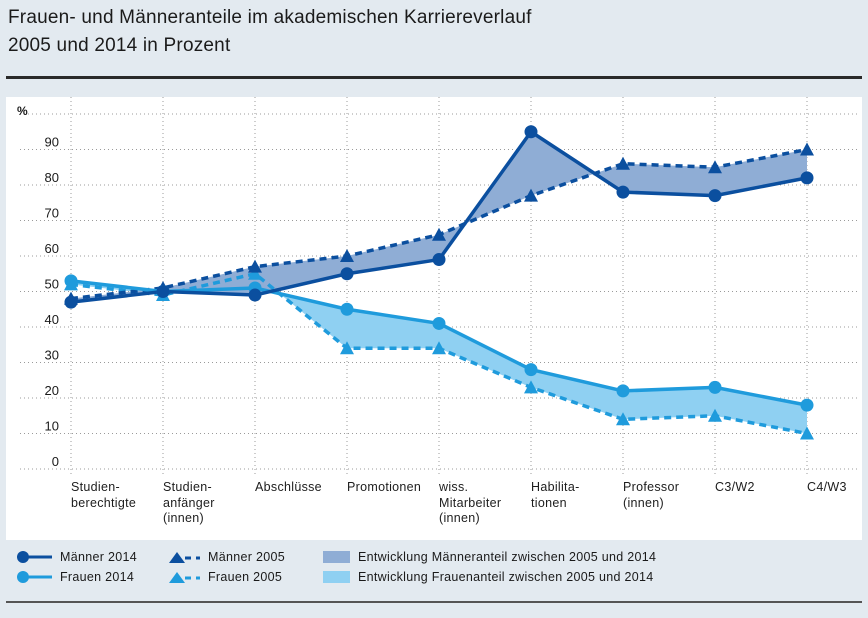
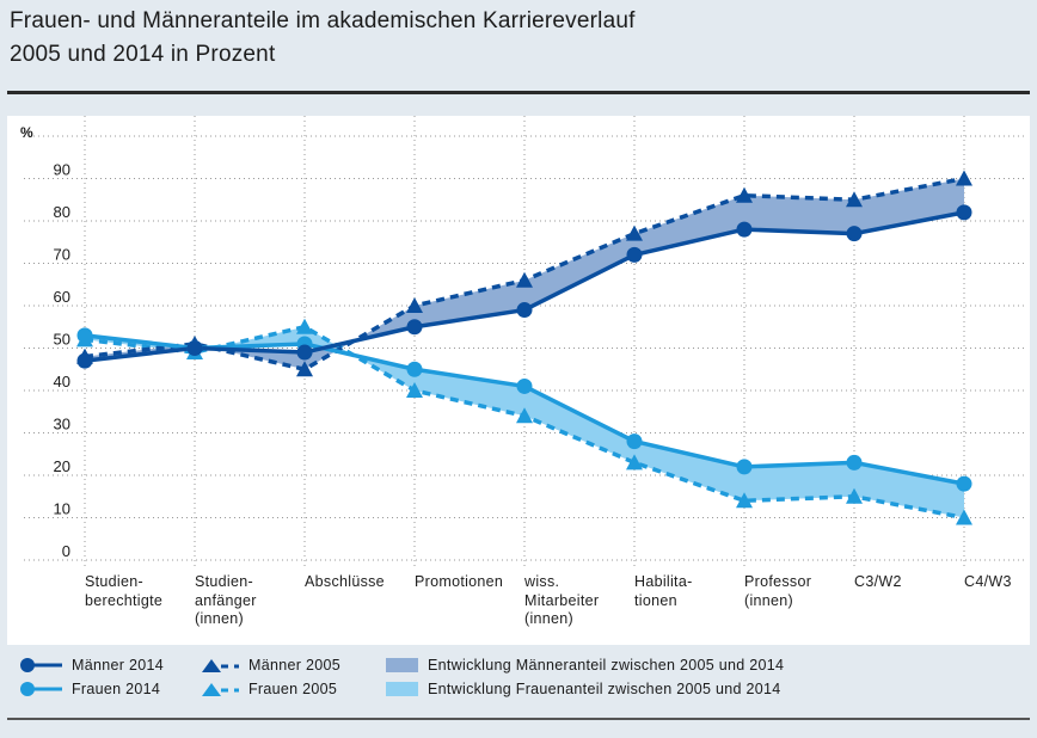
Männer 2005/Abschlüsse: 57 -> 45
Frauen 2005/Promotionen: 34 -> 40
Männer 2014/Habilita- tionen: 95 -> 72
